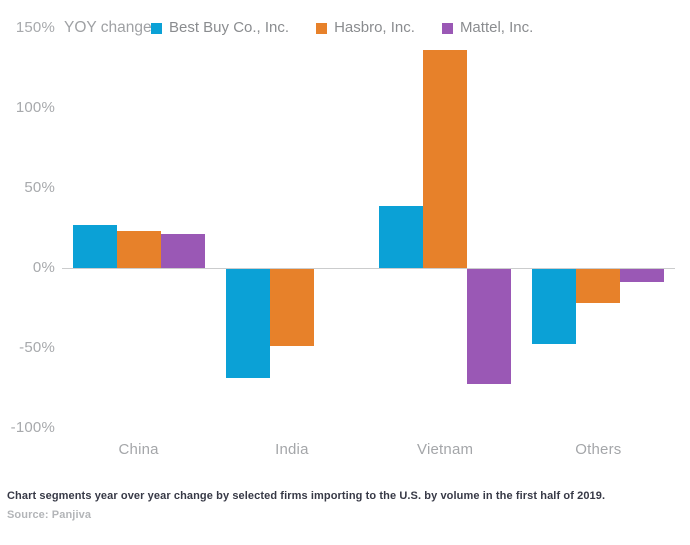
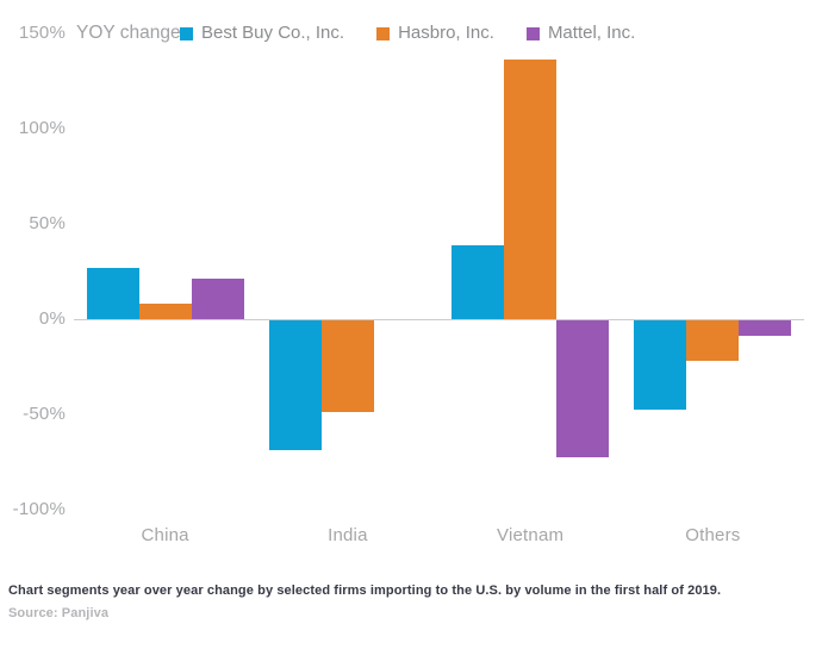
Hasbro, Inc./China: 23% -> 8%
